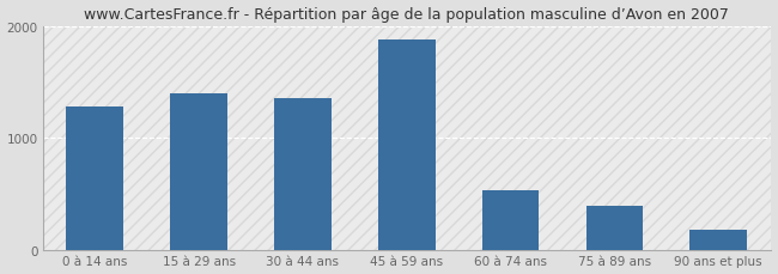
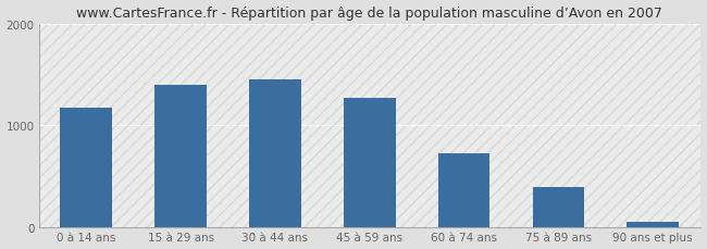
0 à 14 ans: 1280 -> 1180
30 à 44 ans: 1360 -> 1450
45 à 59 ans: 1880 -> 1280
60 à 74 ans: 540 -> 720
90 ans et plus: 180 -> 60
